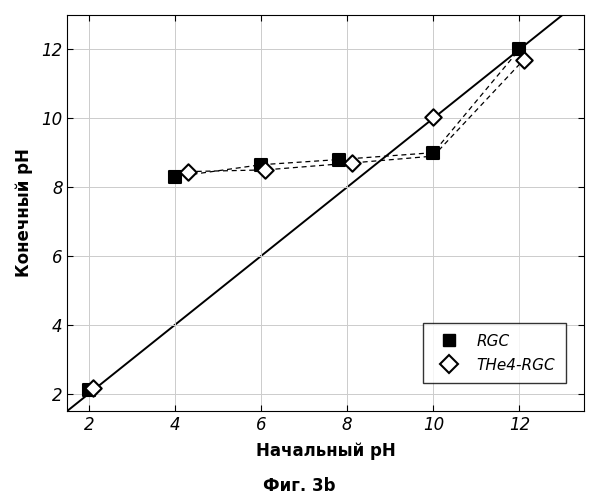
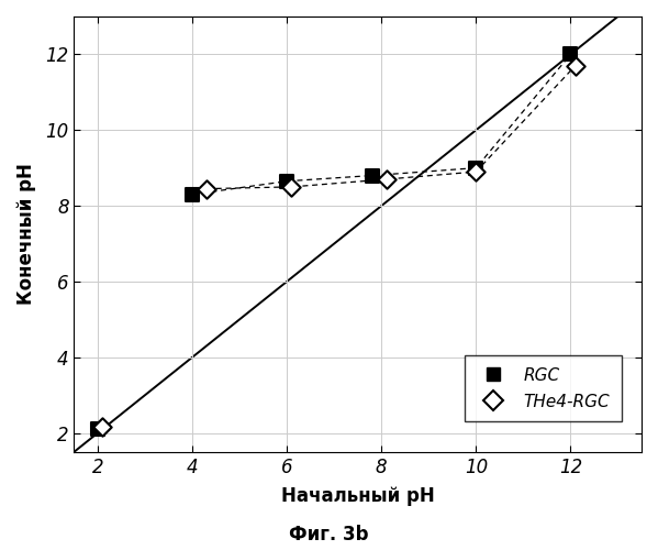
THe4-RGC/10: 10.05 -> 8.90
